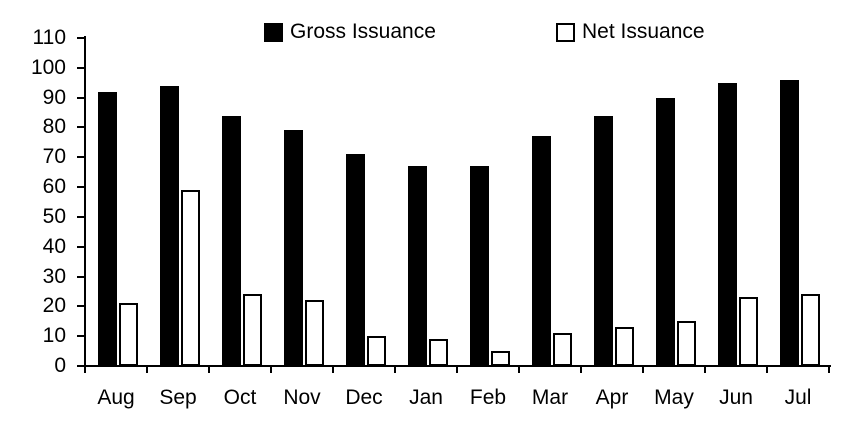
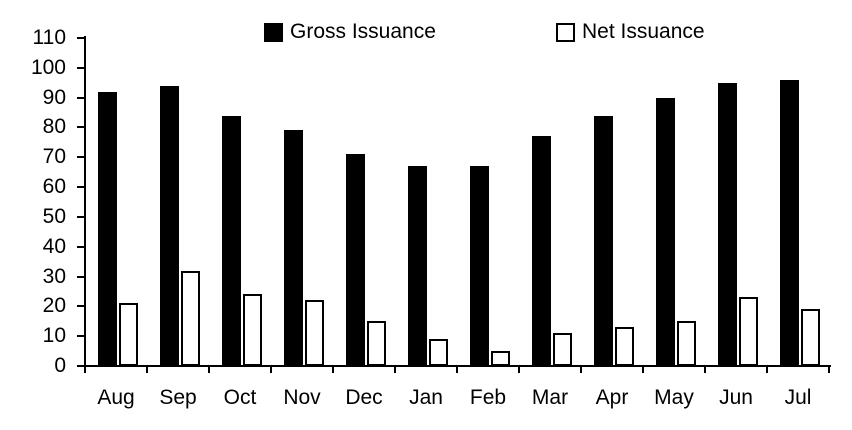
Net Issuance/Sep: 59 -> 32
Net Issuance/Dec: 10 -> 15
Net Issuance/Jul: 24 -> 19
